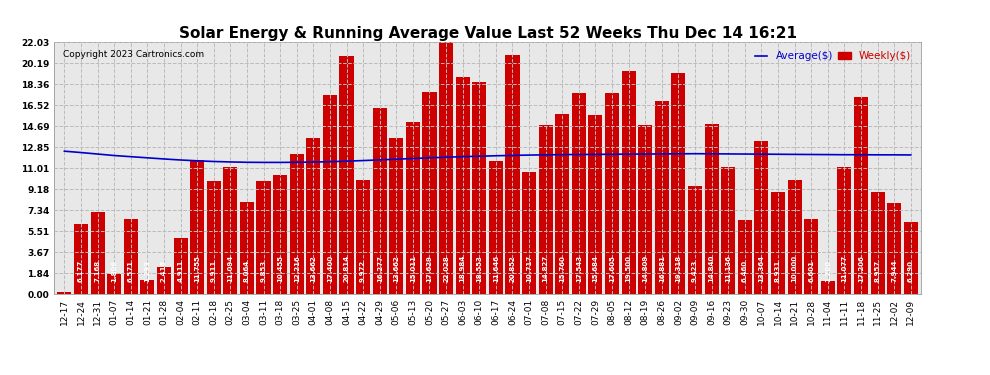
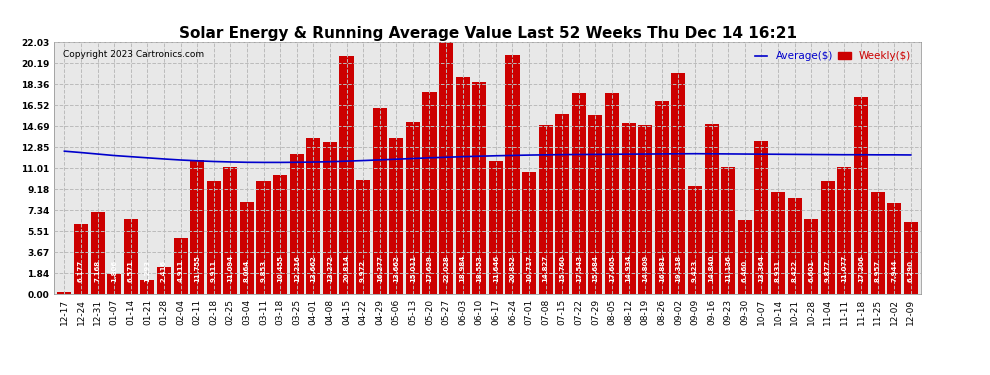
Weekly($)/04-08: 17.4 -> 13.3
Weekly($)/08-12: 19.5 -> 14.9
Weekly($)/10-21: 10.0 -> 8.4
Weekly($)/11-04: 1.2 -> 9.9
